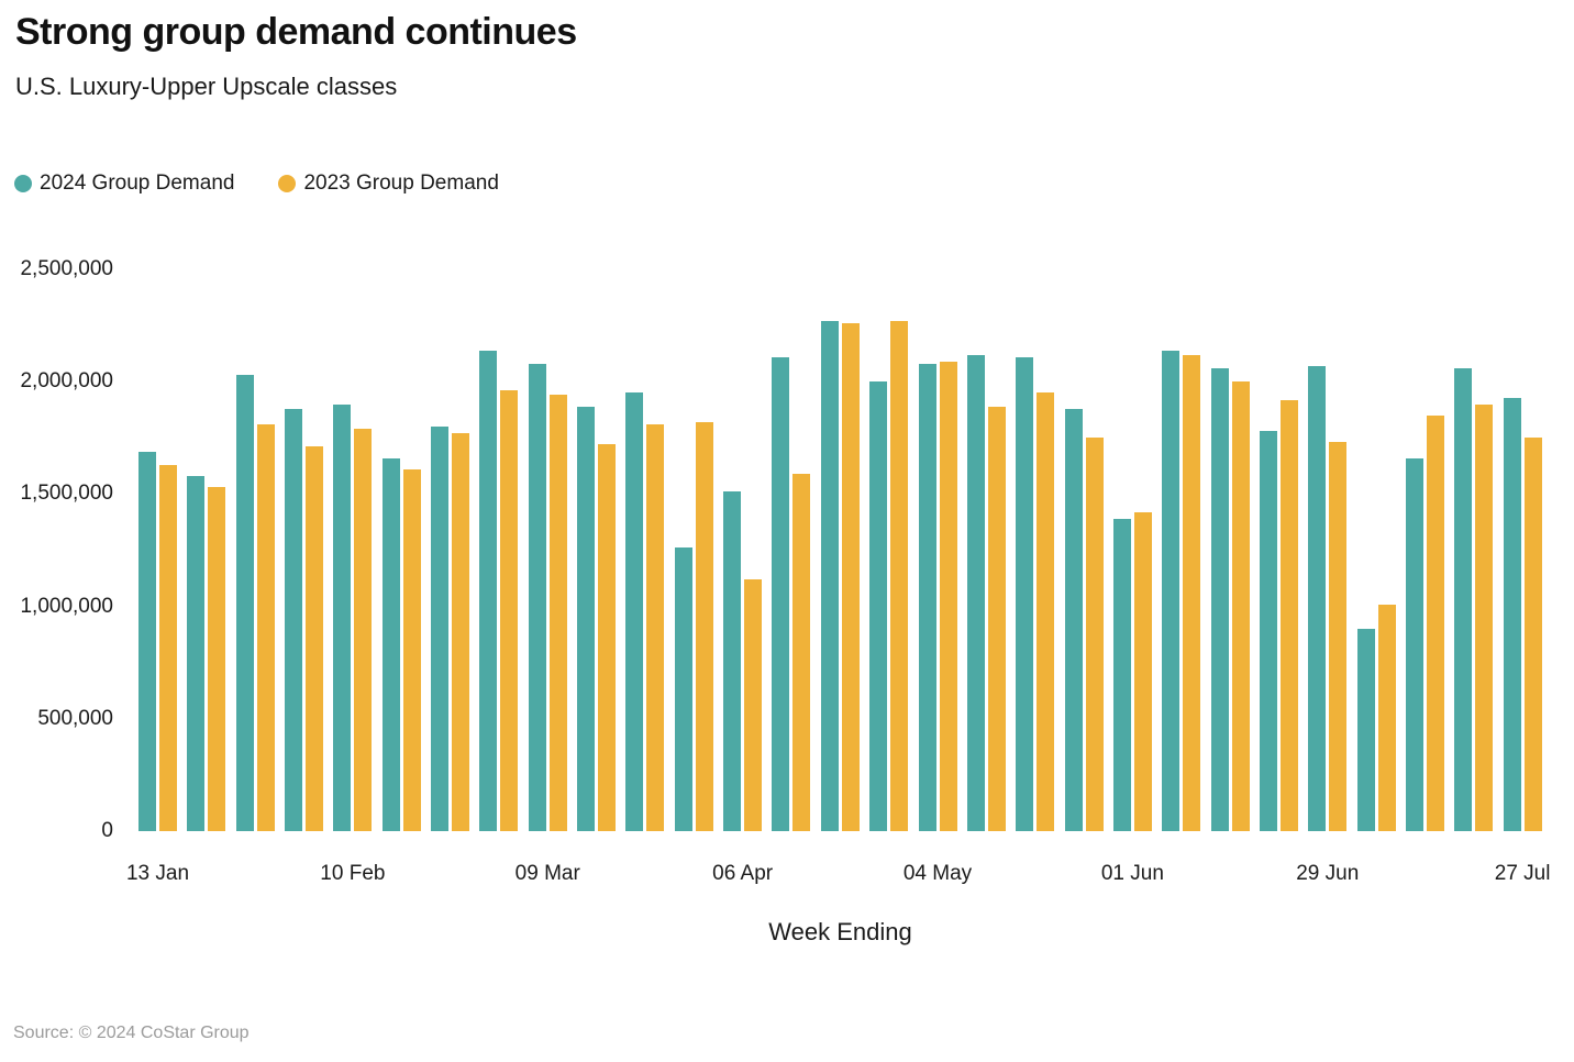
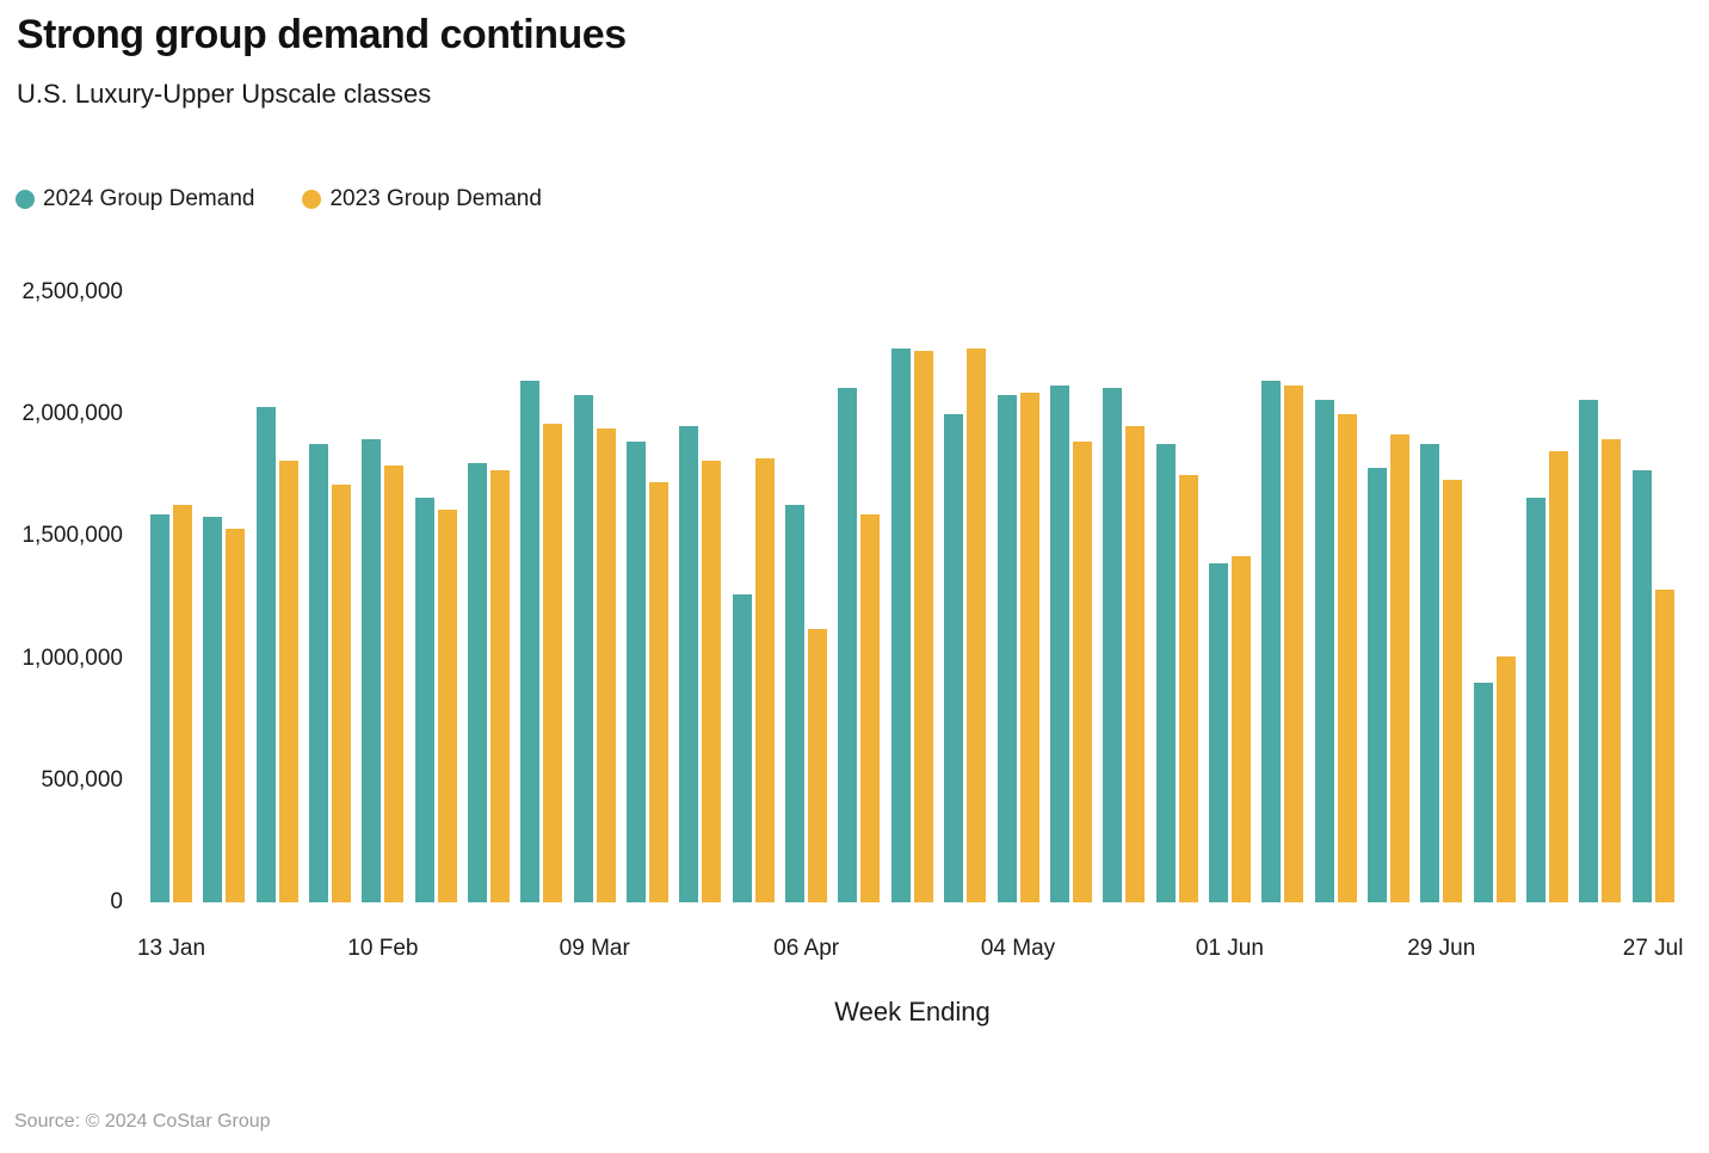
2024 Group Demand/13 Jan: 1690000 -> 1590000
2024 Group Demand/06 Apr: 1510000 -> 1630000
2024 Group Demand/29 Jun: 2070000 -> 1880000
2024 Group Demand/27 Jul: 1930000 -> 1770000
2023 Group Demand/27 Jul: 1750000 -> 1280000
